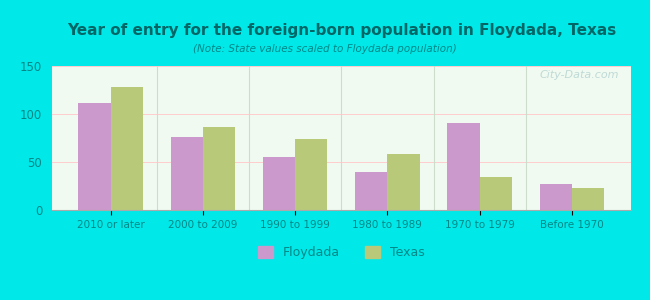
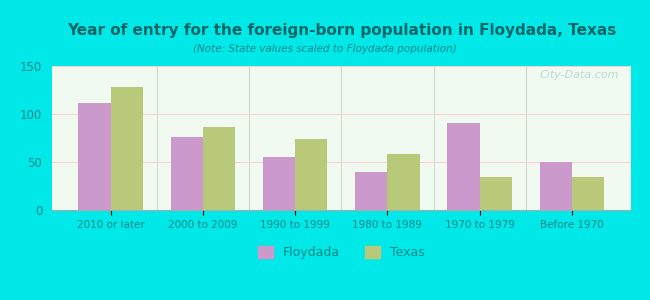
Floydada/Before 1970: 27 -> 50
Texas/Before 1970: 23 -> 34
